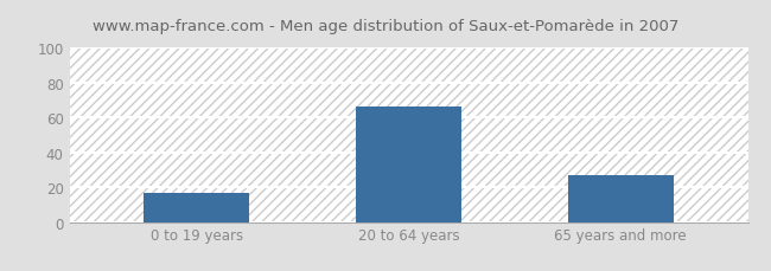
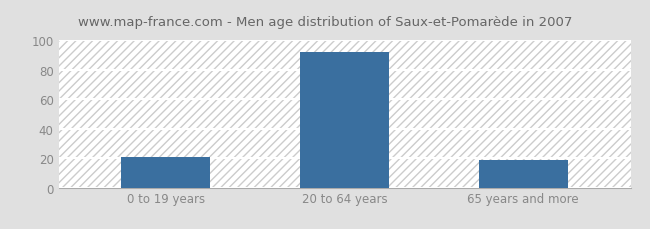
0 to 19 years: 17 -> 21
20 to 64 years: 66 -> 92
65 years and more: 27 -> 19
